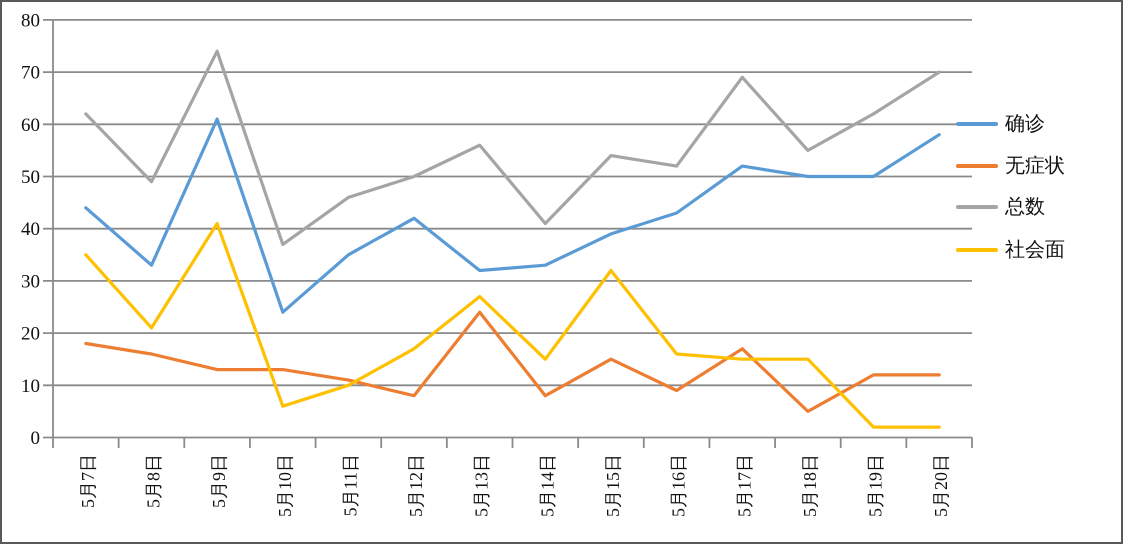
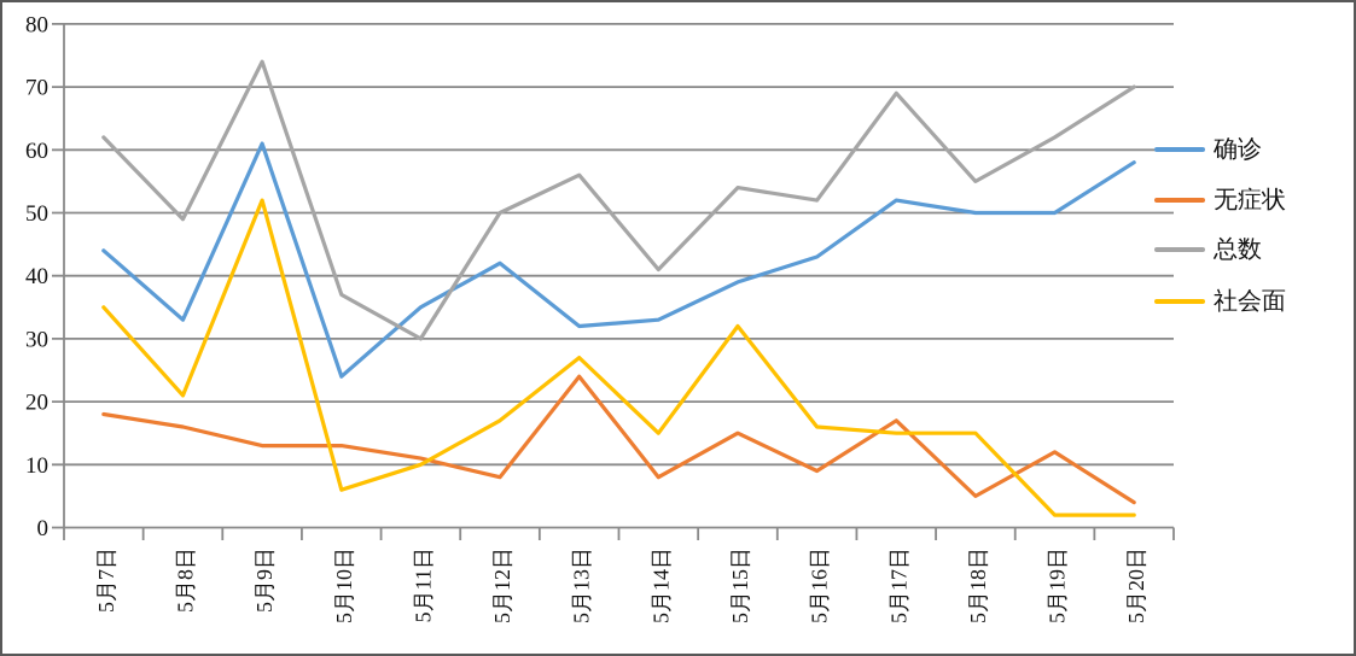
社会面/5月9日: 41 -> 52
总数/5月11日: 46 -> 30
无症状/5月20日: 12 -> 4
